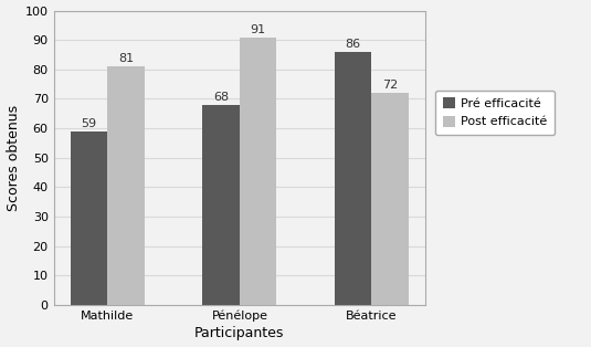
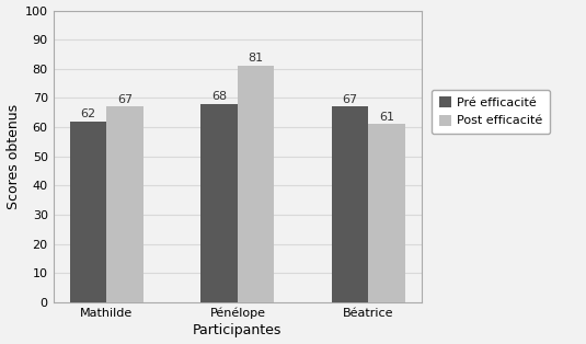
Pré efficacité/Mathilde: 59 -> 62
Post efficacité/Mathilde: 81 -> 67
Post efficacité/Pénélope: 91 -> 81
Pré efficacité/Béatrice: 86 -> 67
Post efficacité/Béatrice: 72 -> 61
